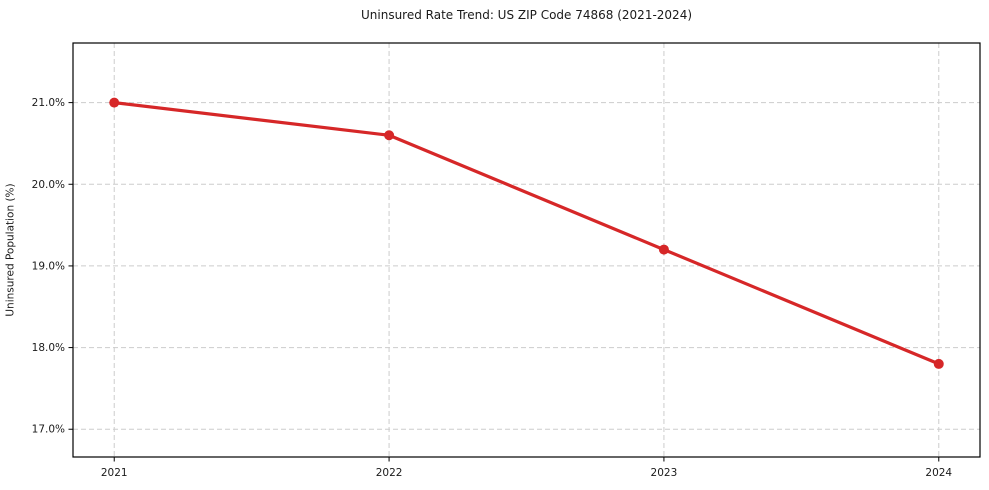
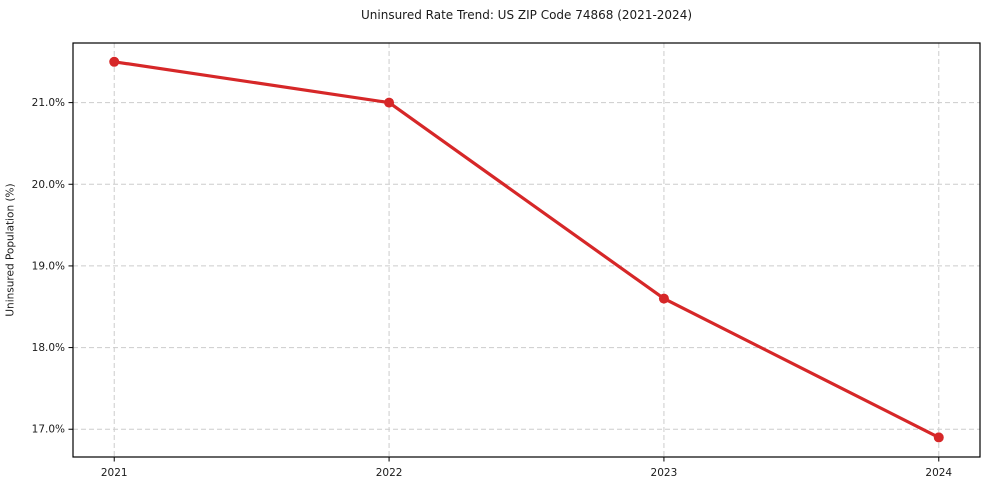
2021: 21.0% -> 21.5%
2022: 20.6% -> 21.0%
2023: 19.2% -> 18.6%
2024: 17.8% -> 16.9%
